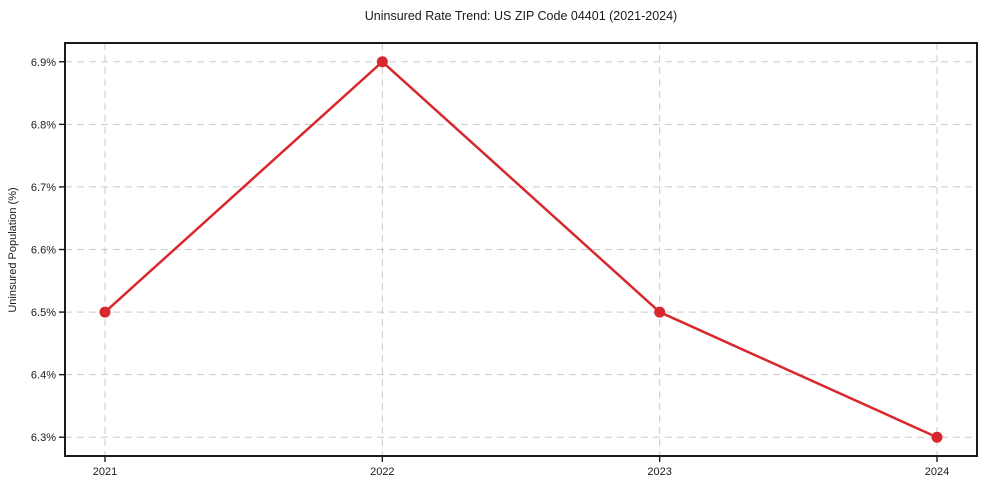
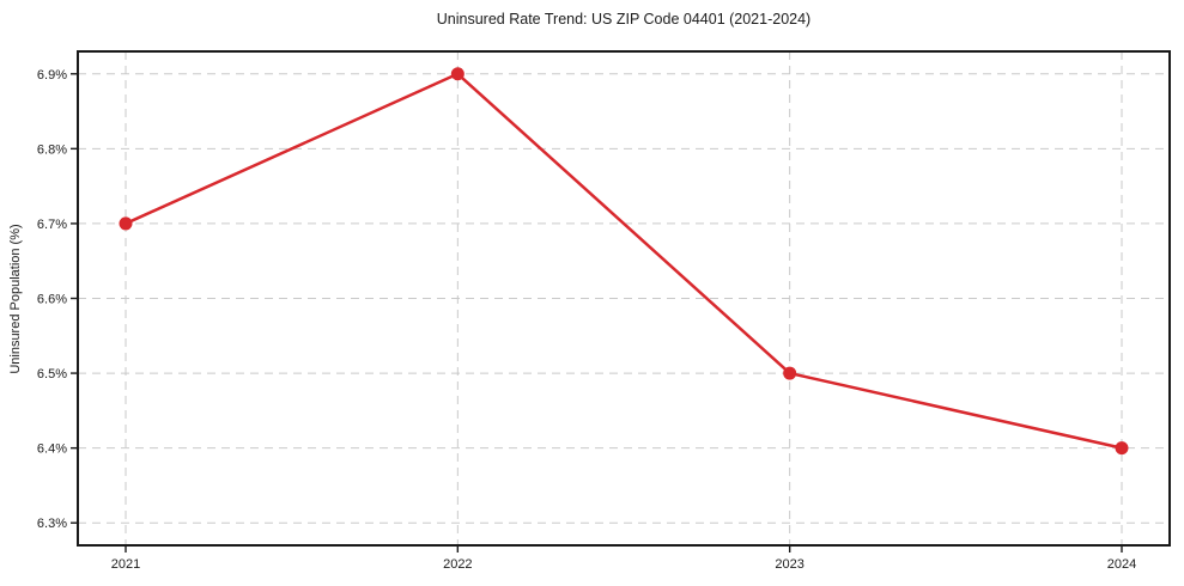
2021: 6.5% -> 6.7%
2024: 6.3% -> 6.4%
